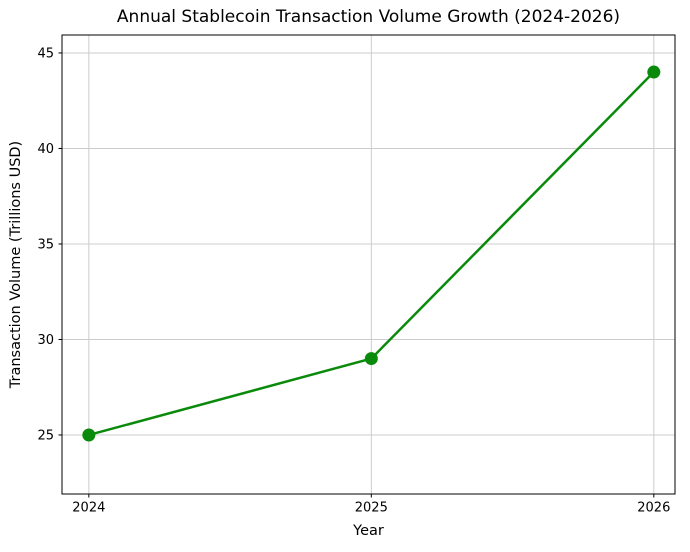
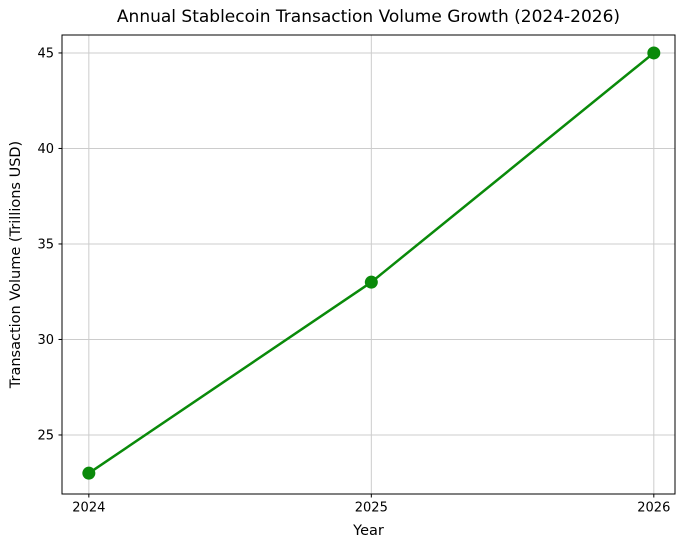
2024: 25 -> 23
2025: 29 -> 33
2026: 44 -> 45
